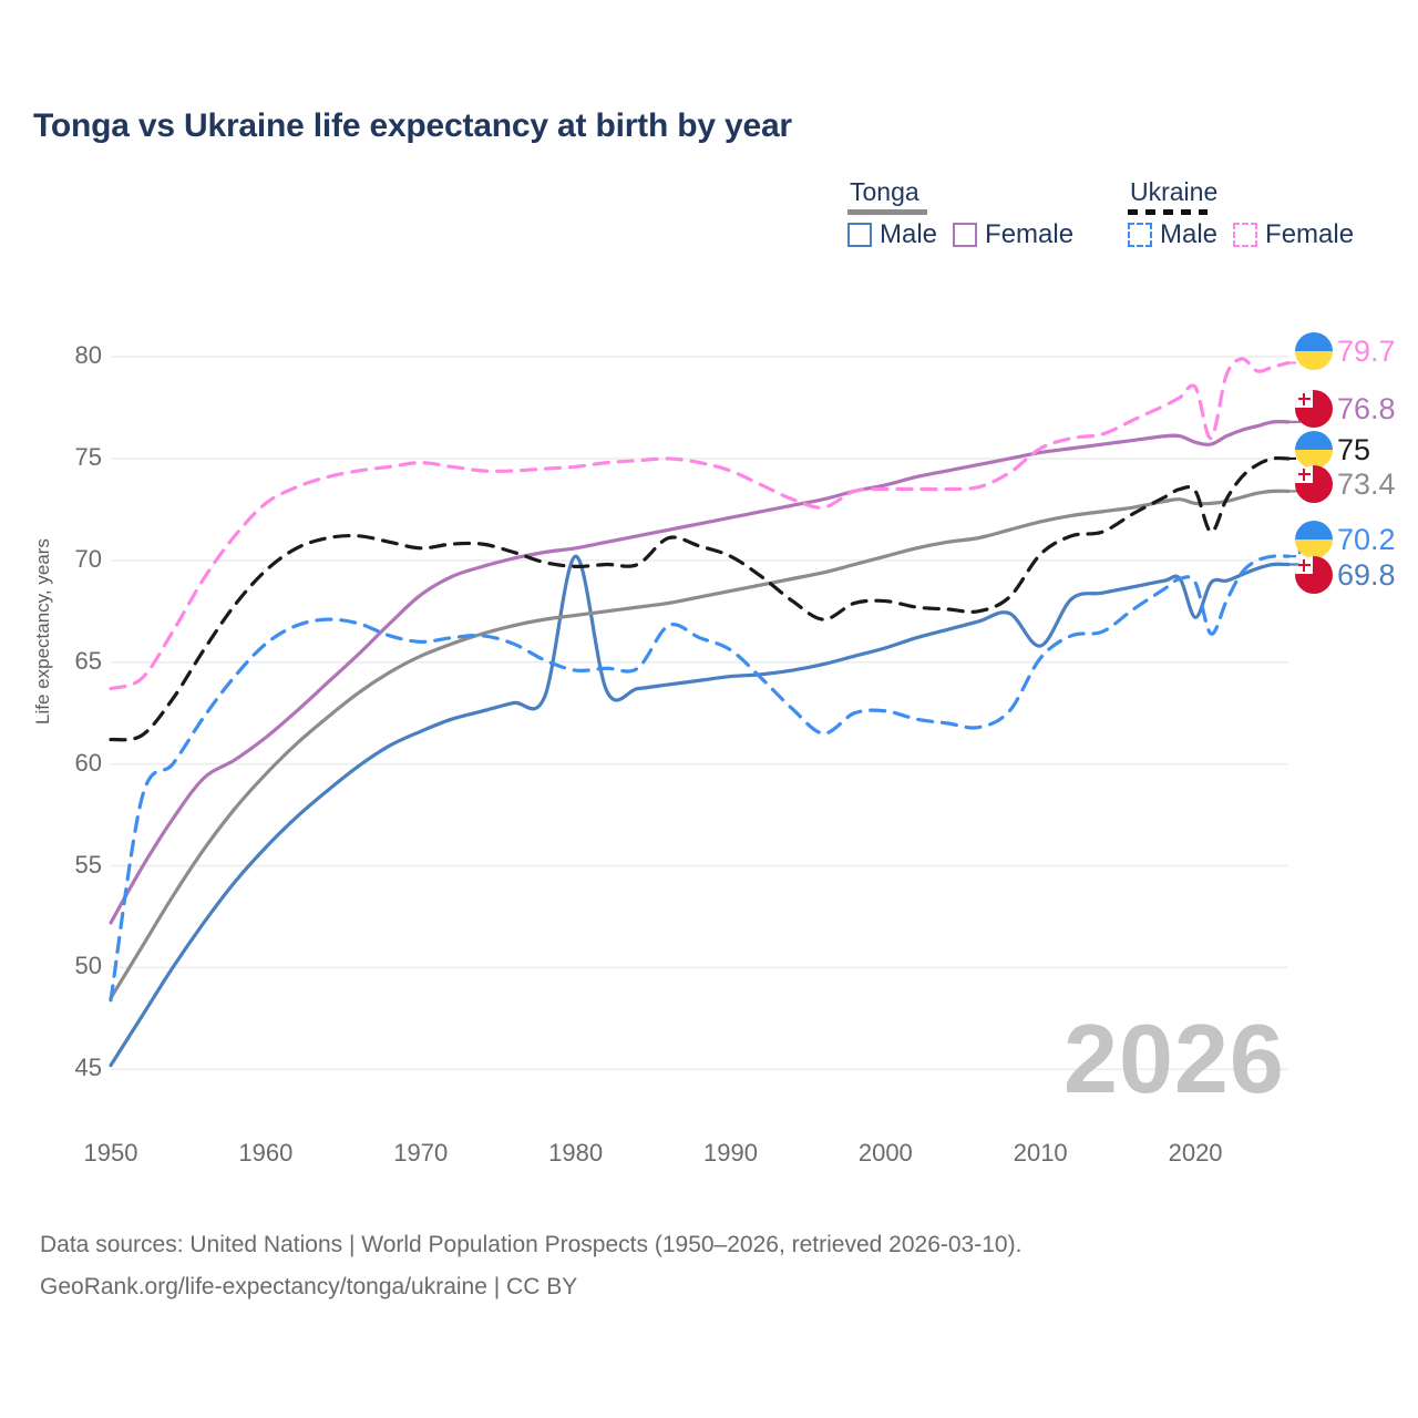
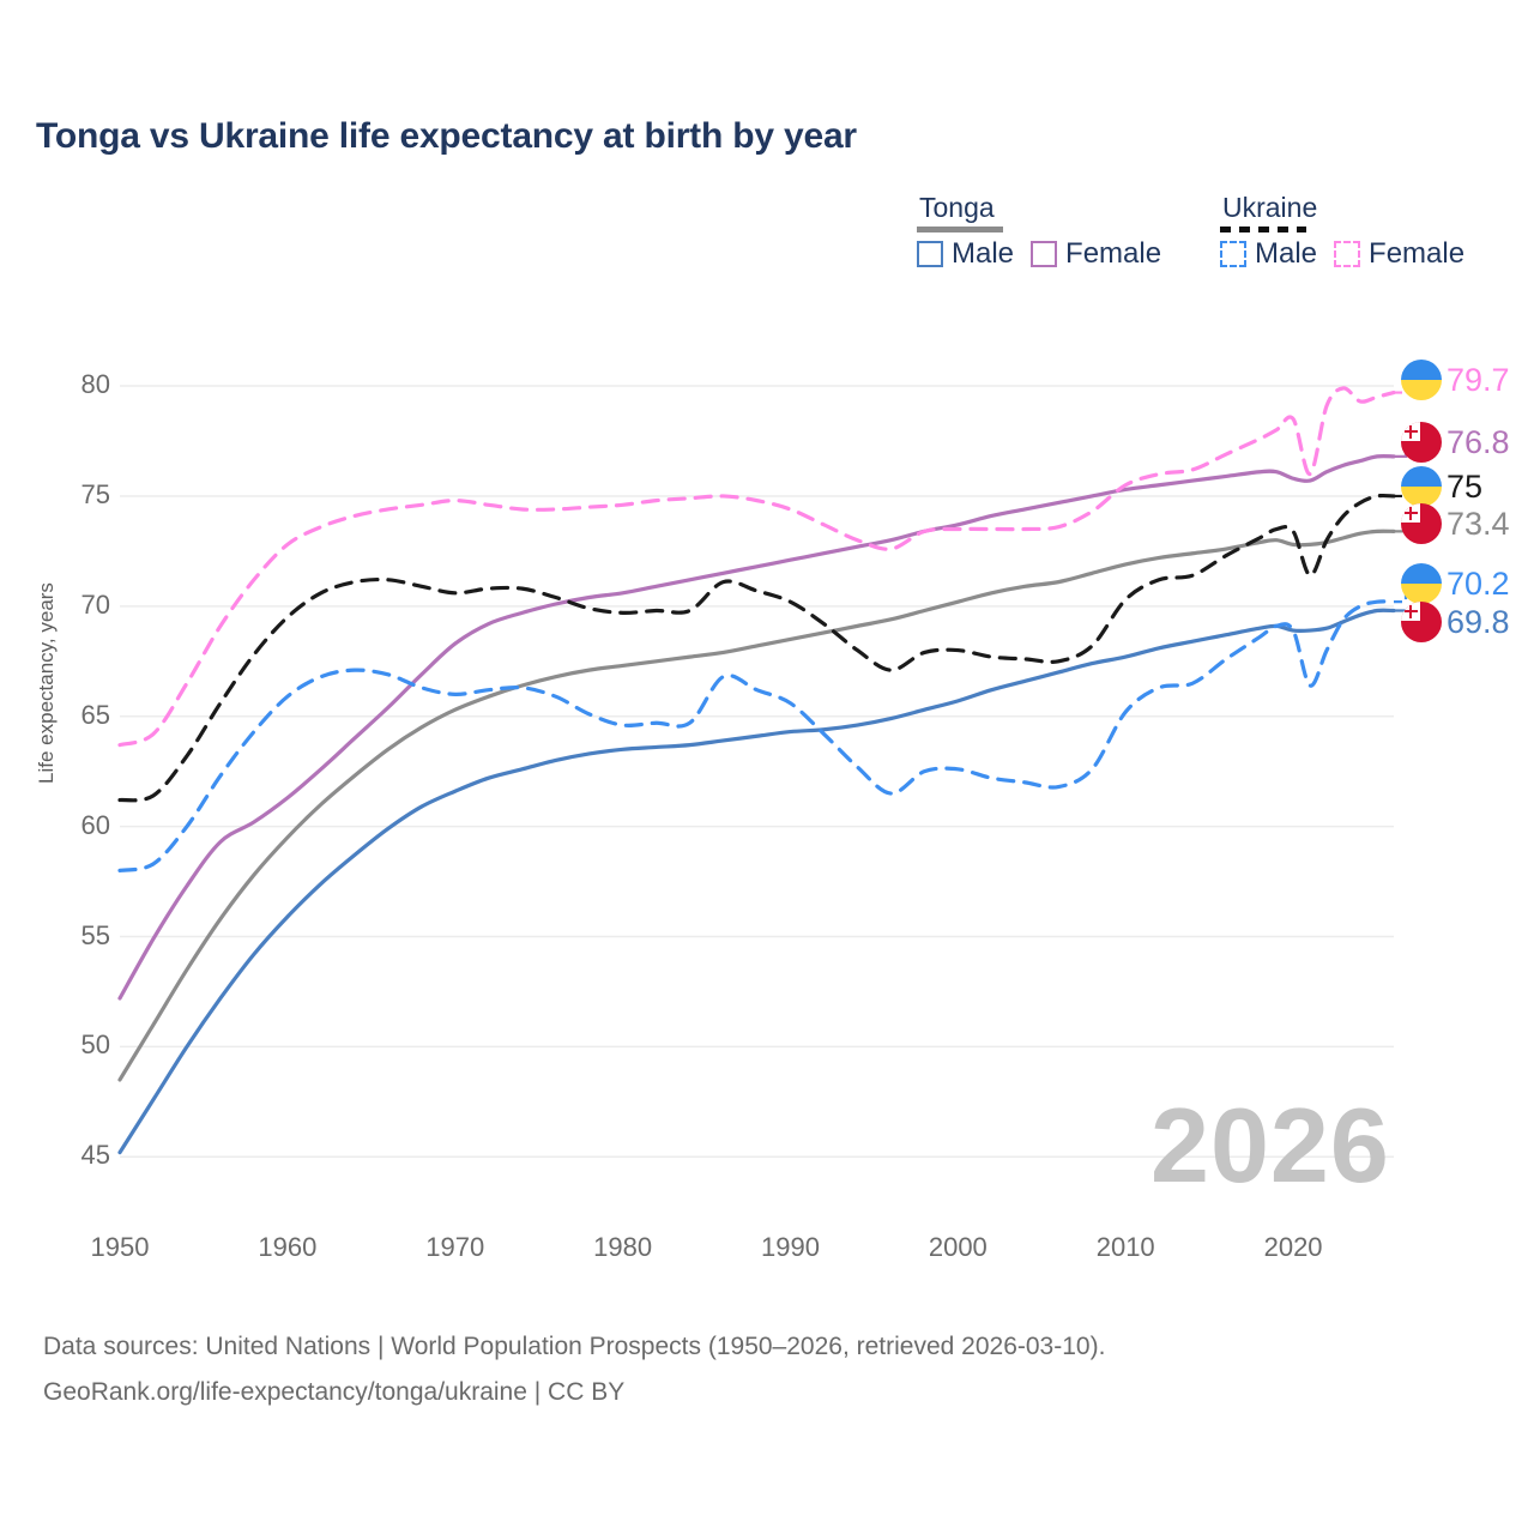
Ukraine Male/1950: 48.4 -> 58.0
Tonga Male/1980: 70.2 -> 63.5
Tonga Male/2010: 65.8 -> 67.7
Tonga Male/2020: 67.2 -> 68.9
